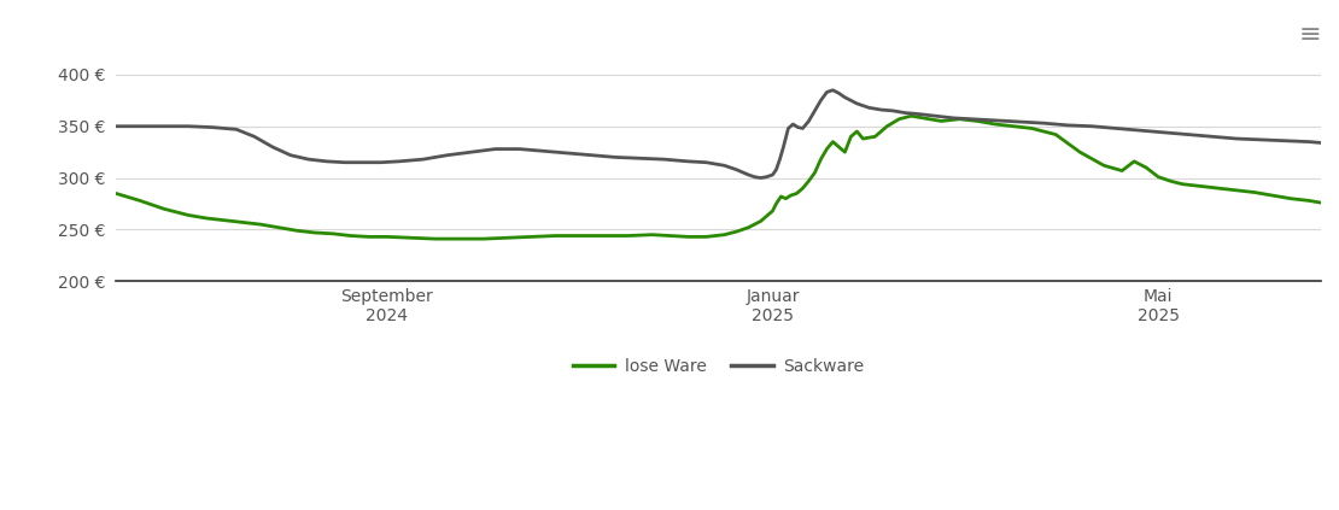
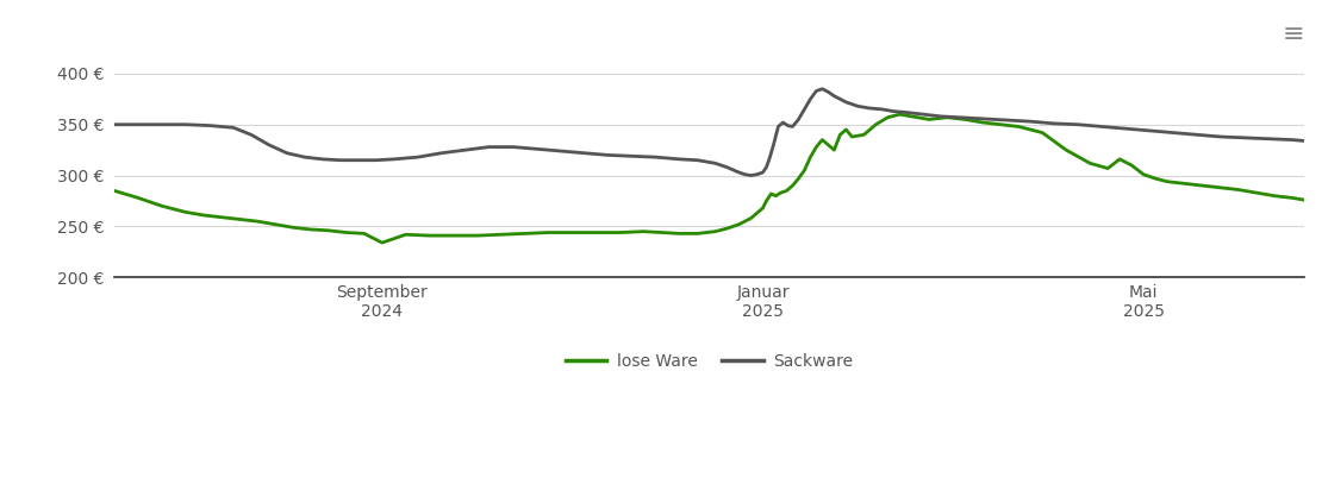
lose Ware/September 2024: 243 € -> 234 €
